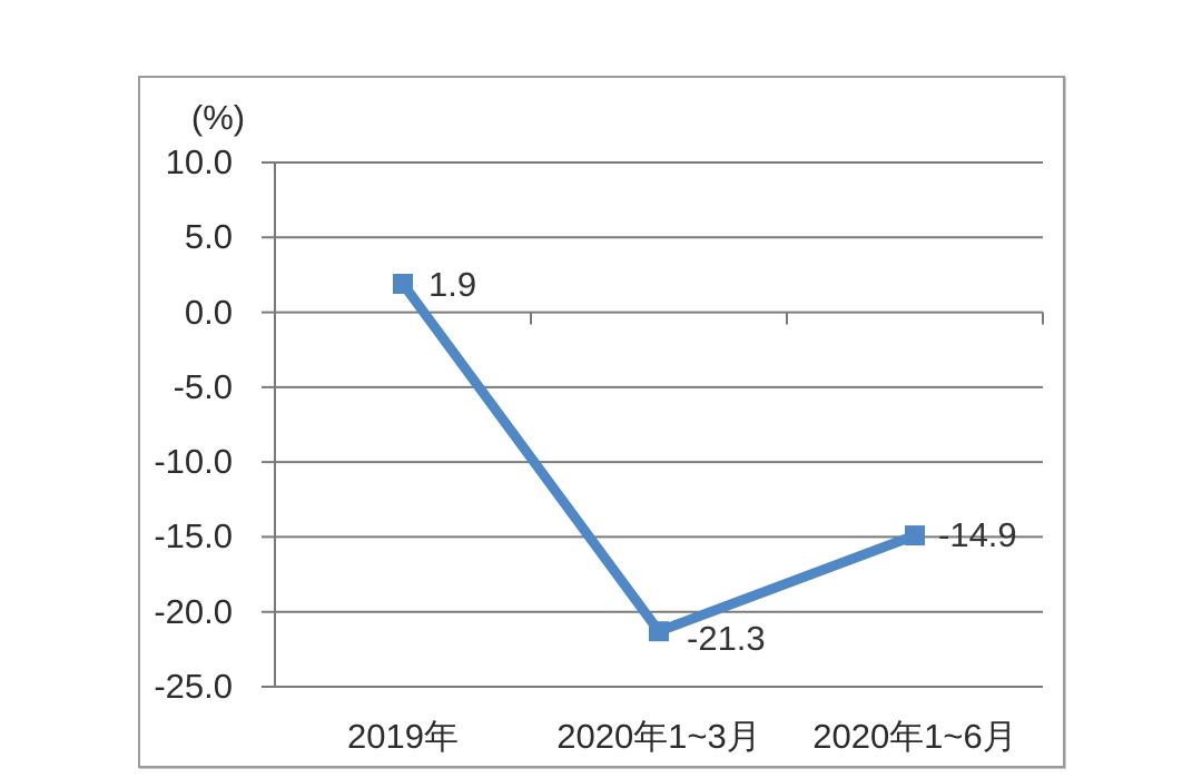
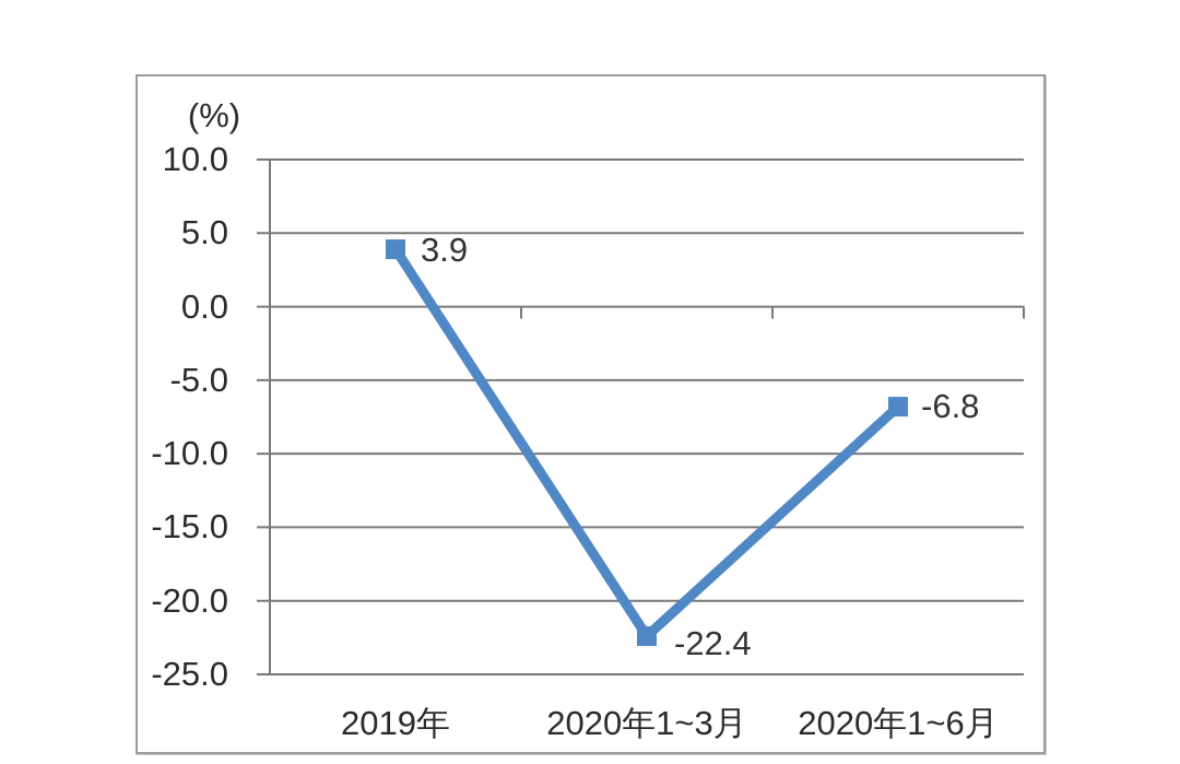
2019年: 1.9 -> 3.9
2020年1~3月: -21.3 -> -22.4
2020年1~6月: -14.9 -> -6.8
